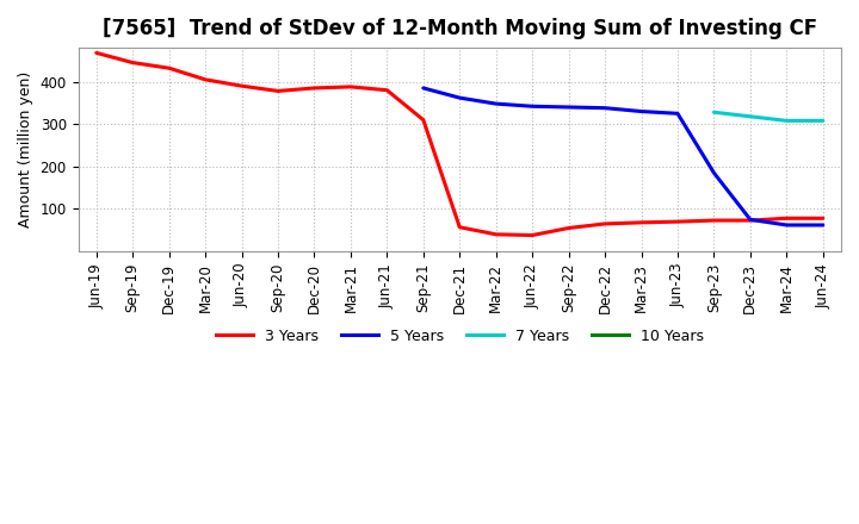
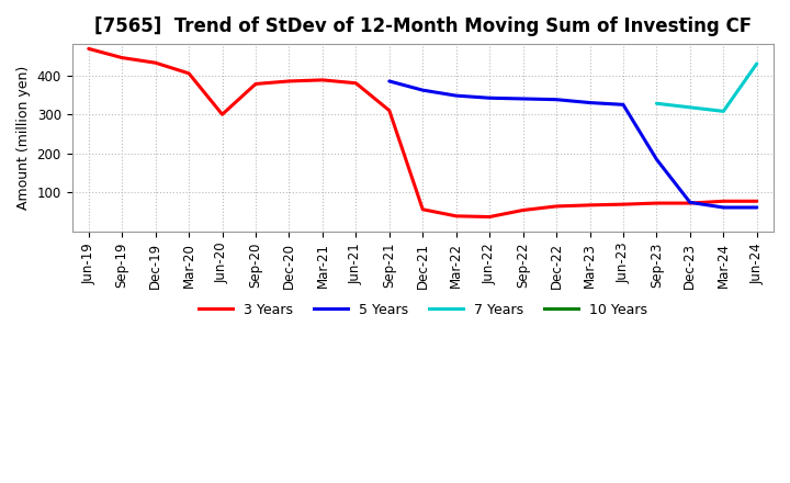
3 Years/Jun-20: 390 -> 300
7 Years/Jun-24: 308 -> 430
